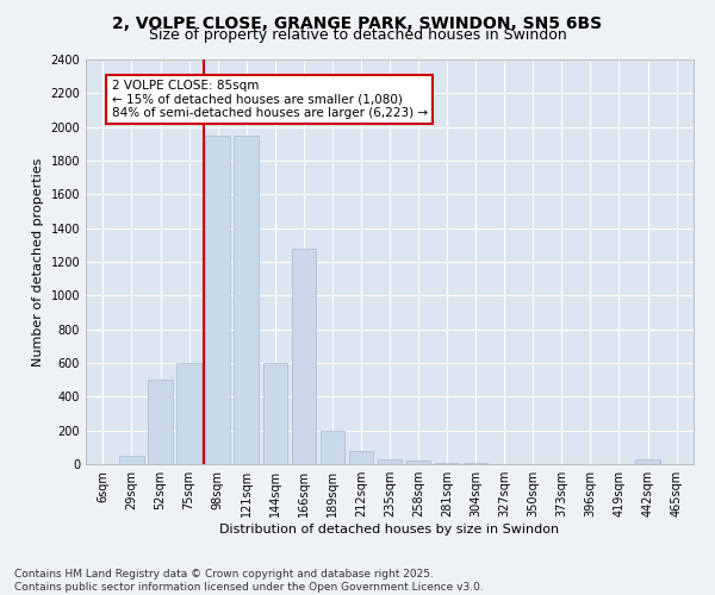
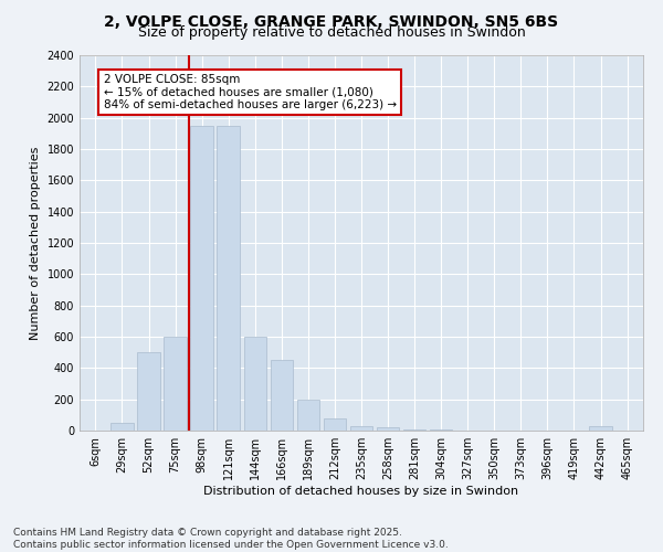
166sqm: 1280 -> 450
